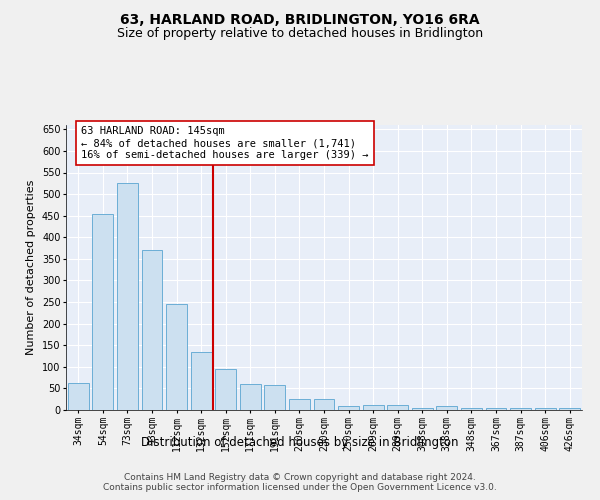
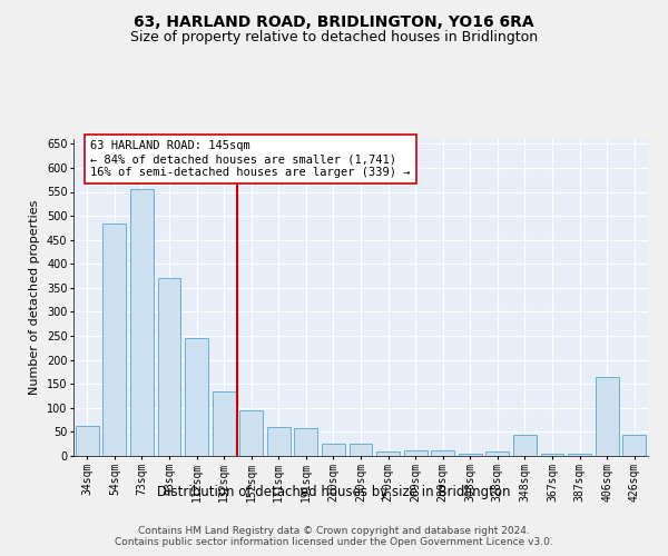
54sqm: 455 -> 485
73sqm: 525 -> 555
348sqm: 5 -> 45
406sqm: 5 -> 165
426sqm: 5 -> 45
